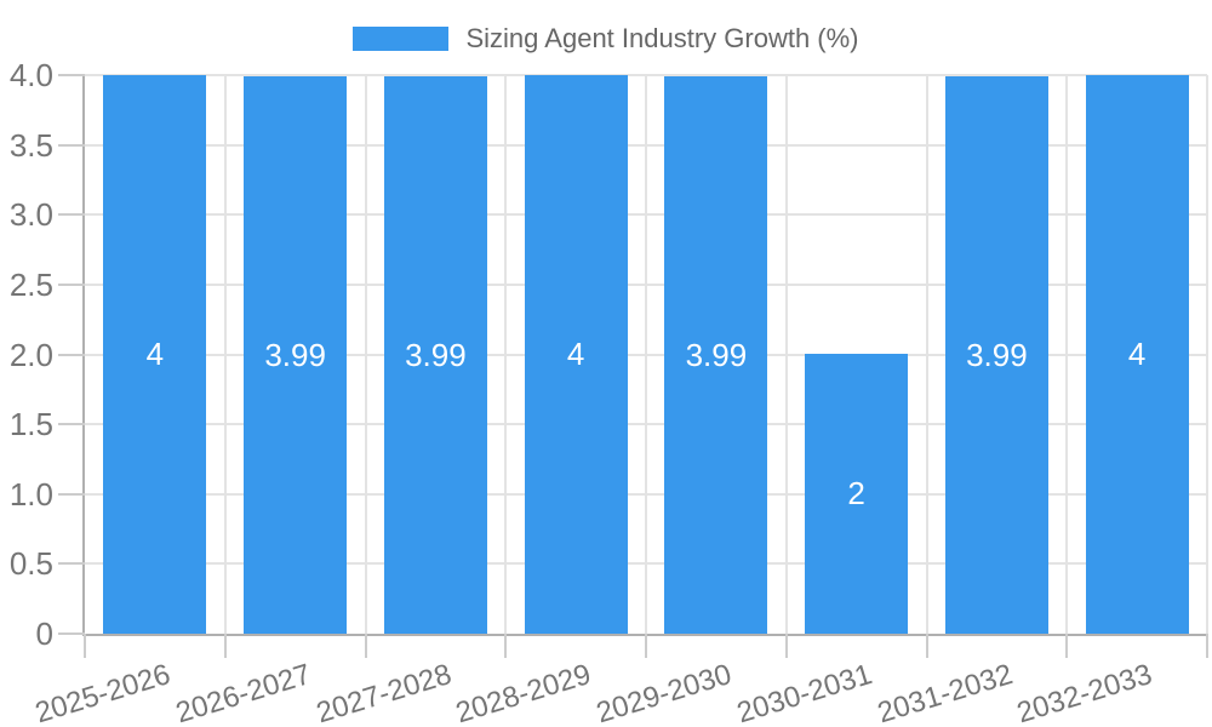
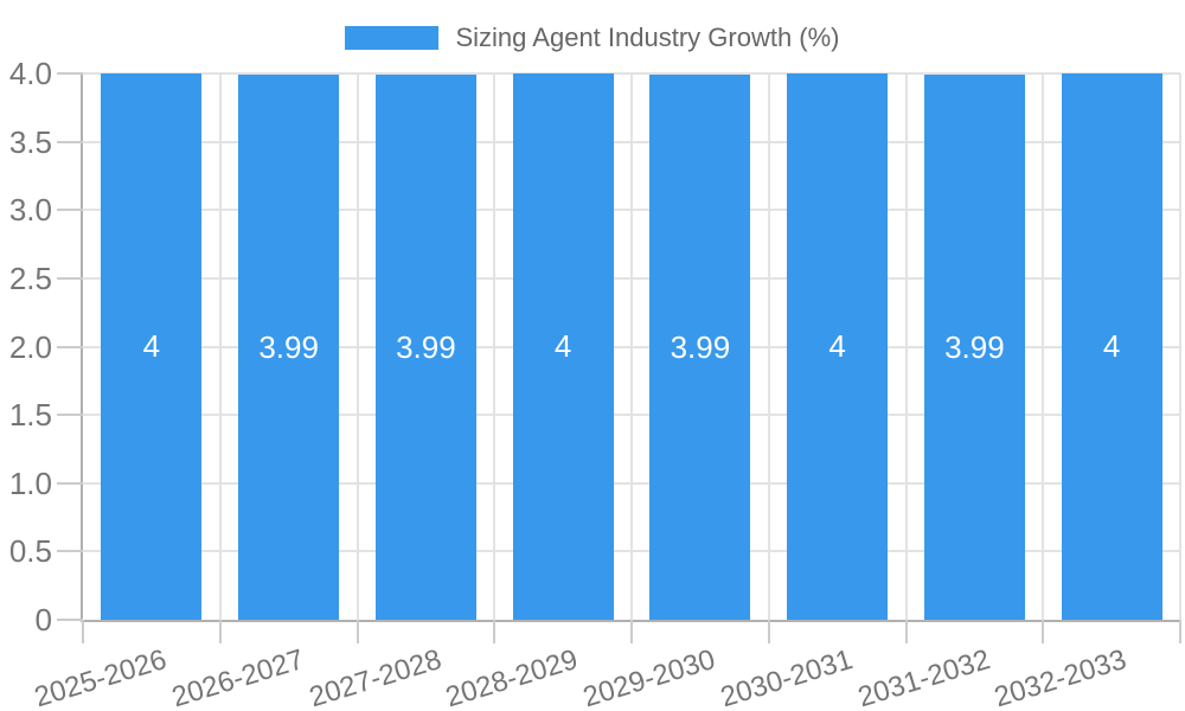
2030-2031: 2 -> 4
